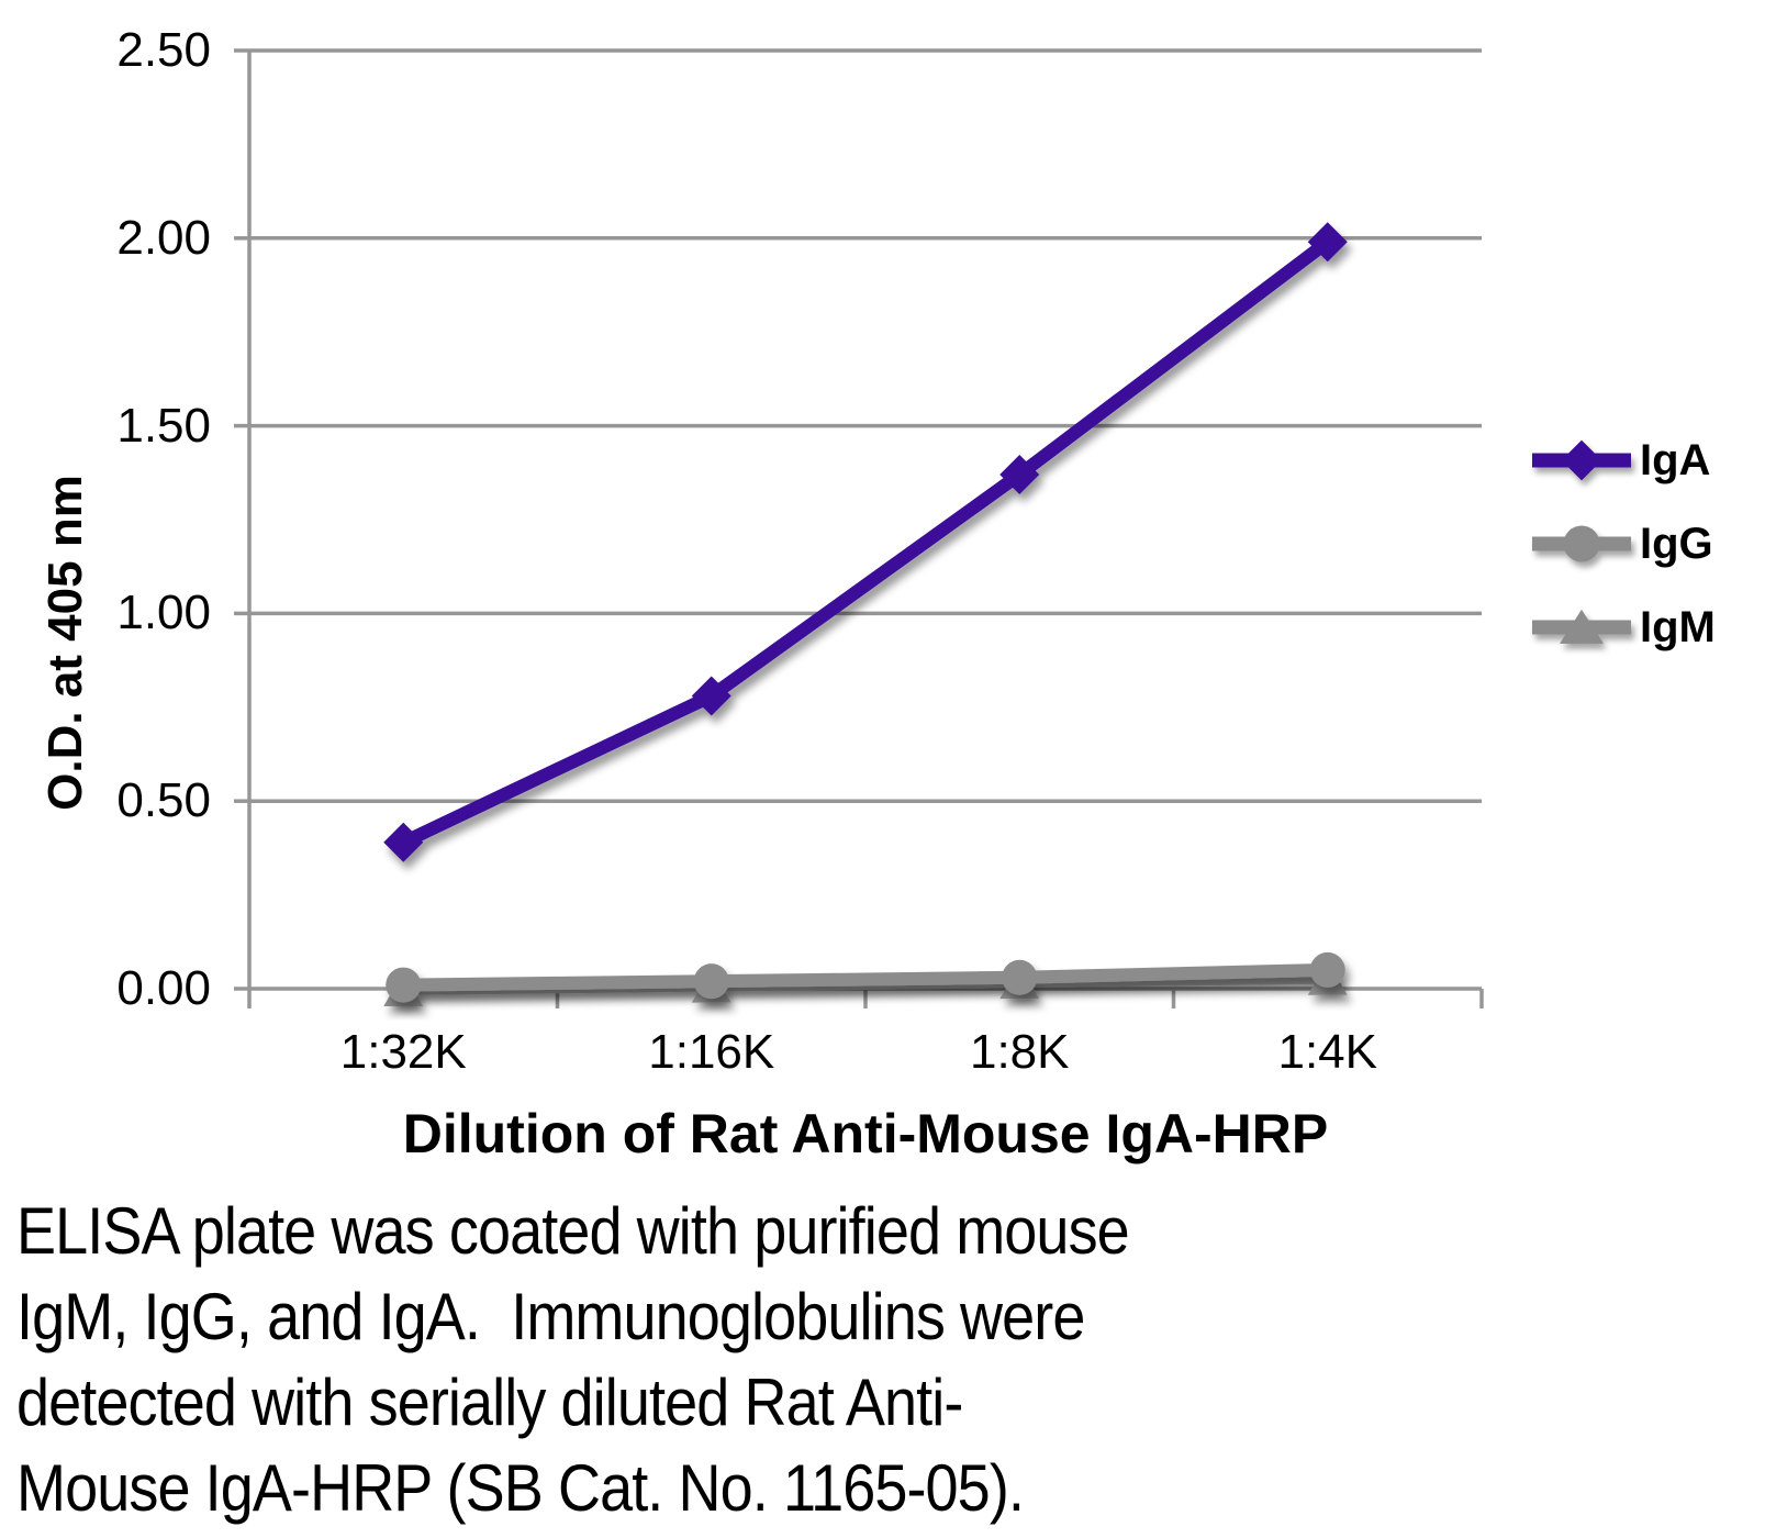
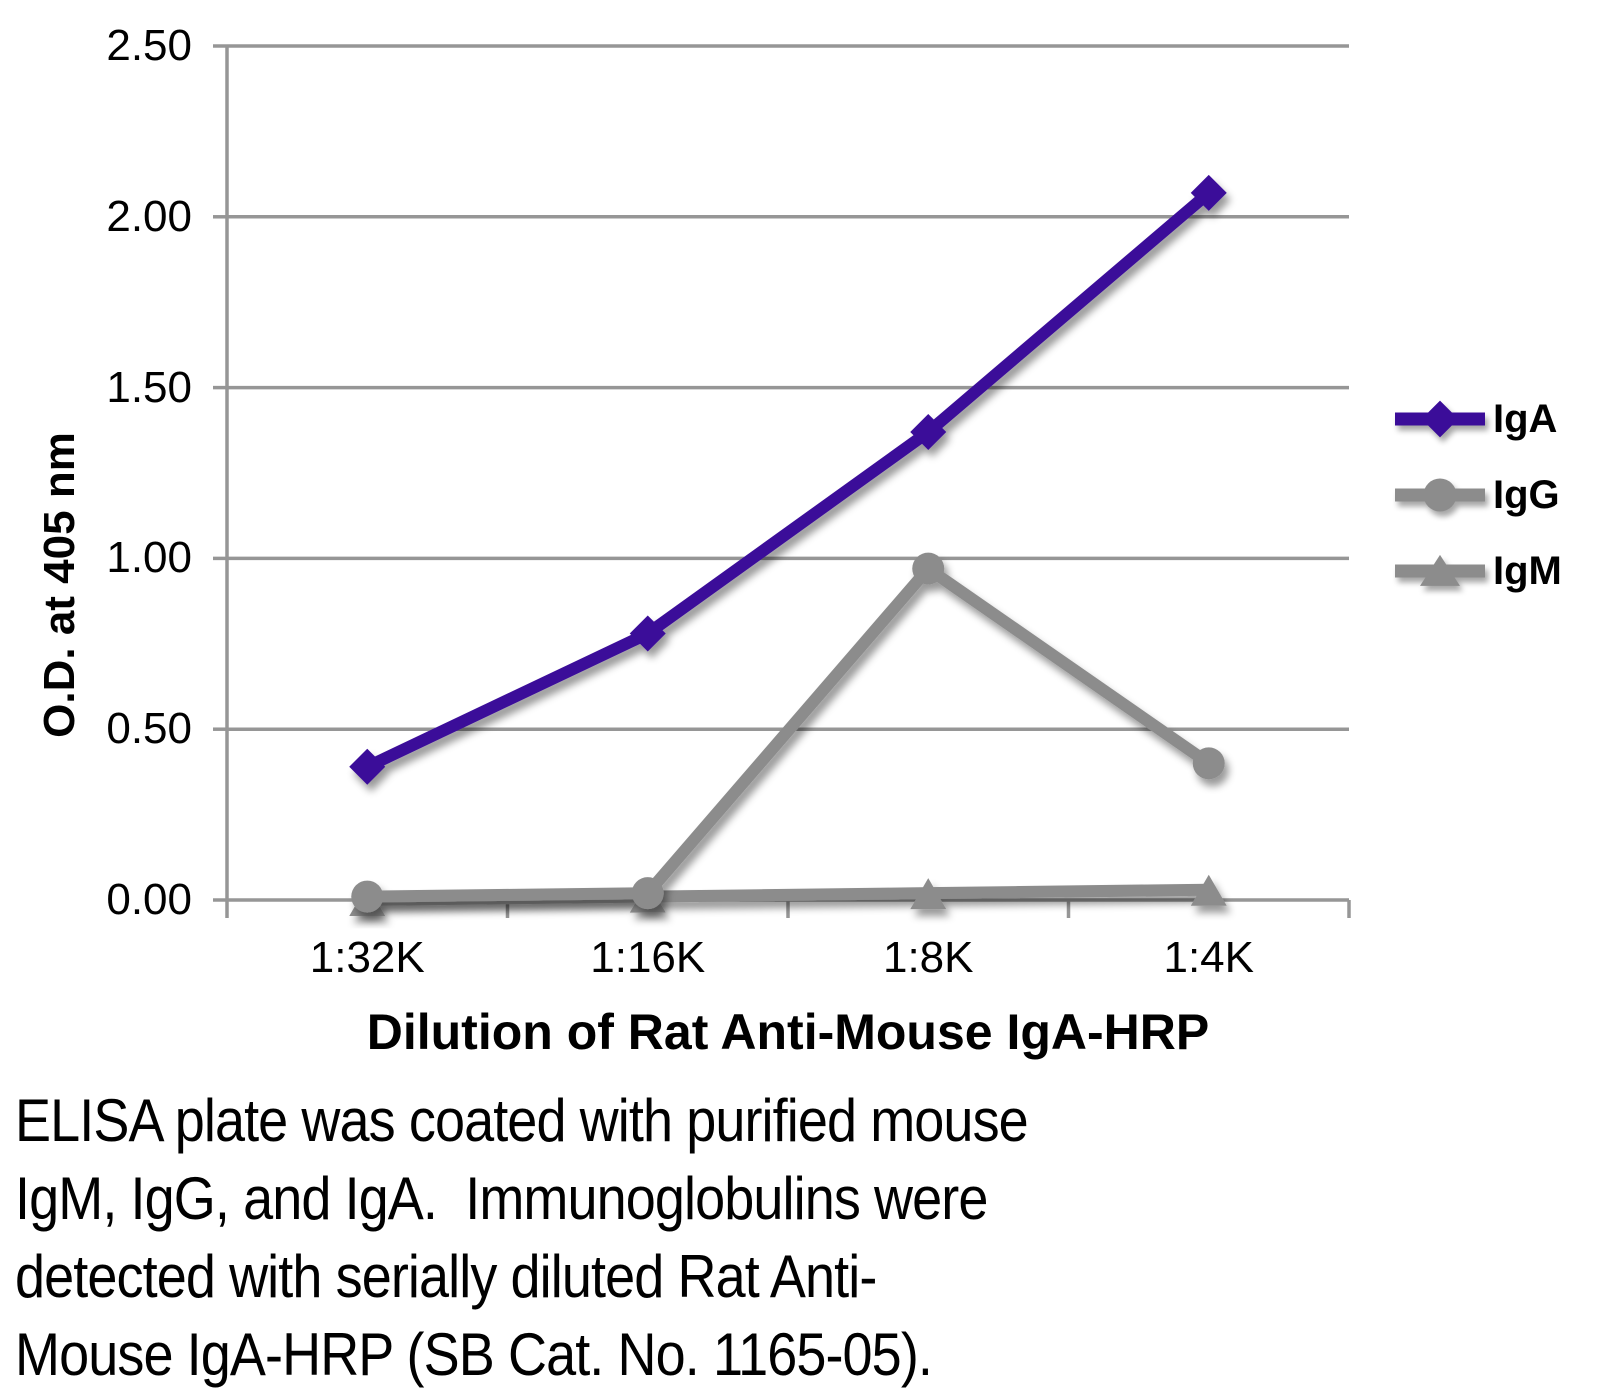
IgG/1:8K: 0.03 -> 0.97
IgA/1:4K: 1.99 -> 2.07
IgG/1:4K: 0.05 -> 0.40
